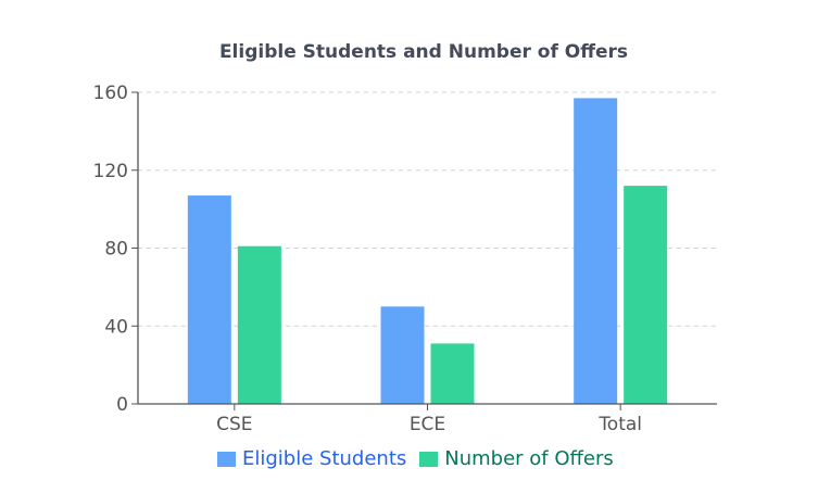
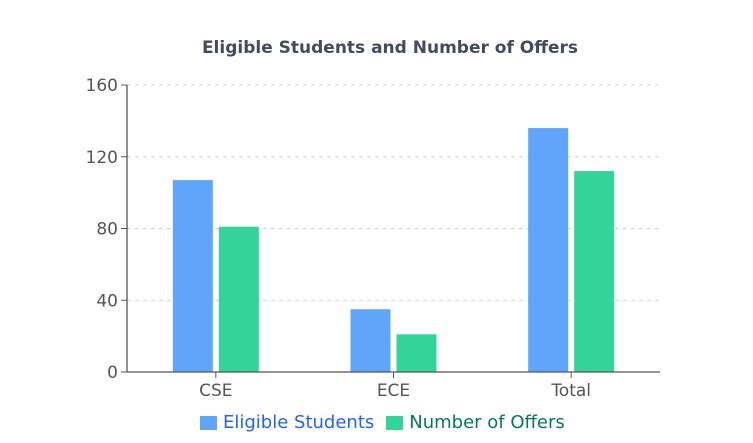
Eligible Students/ECE: 50 -> 35
Number of Offers/ECE: 31 -> 21
Eligible Students/Total: 157 -> 136
